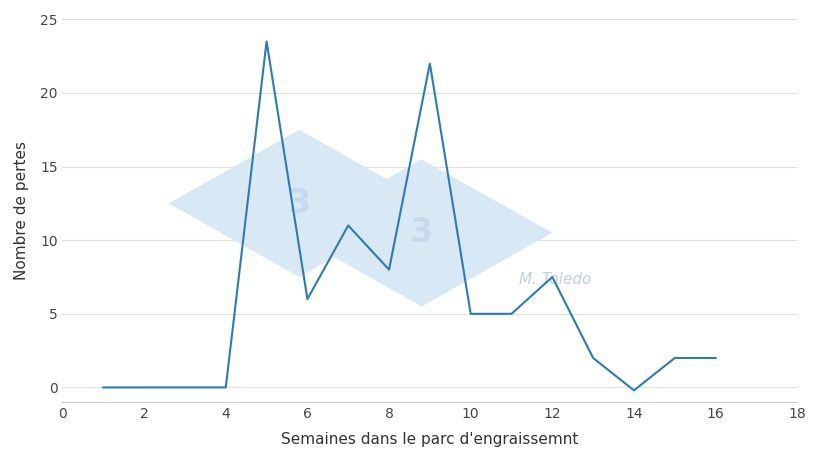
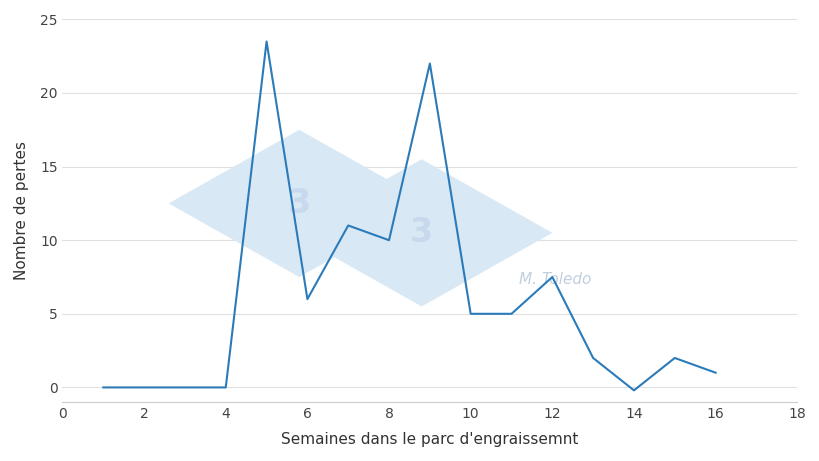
8: 8.0 -> 10.0
16: 2.0 -> 1.0
